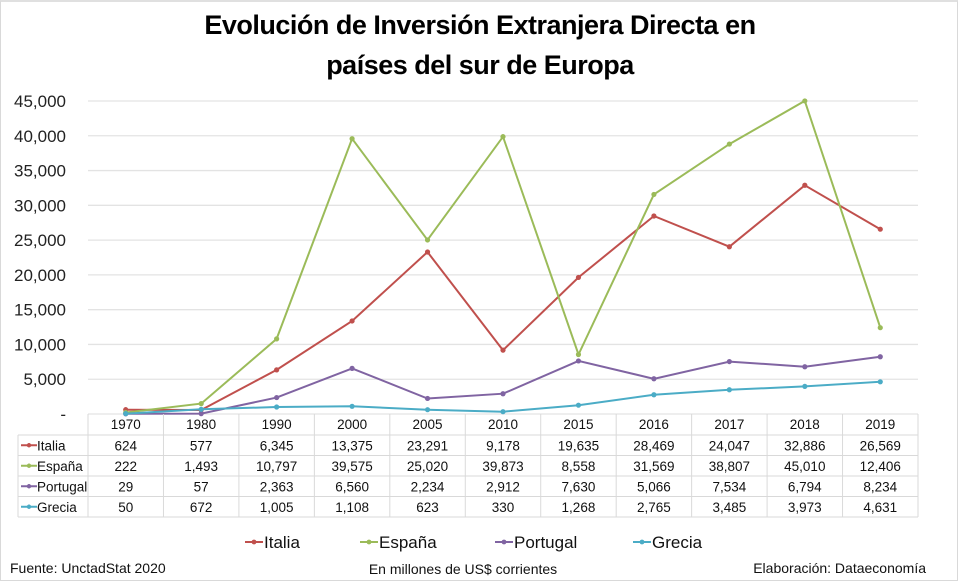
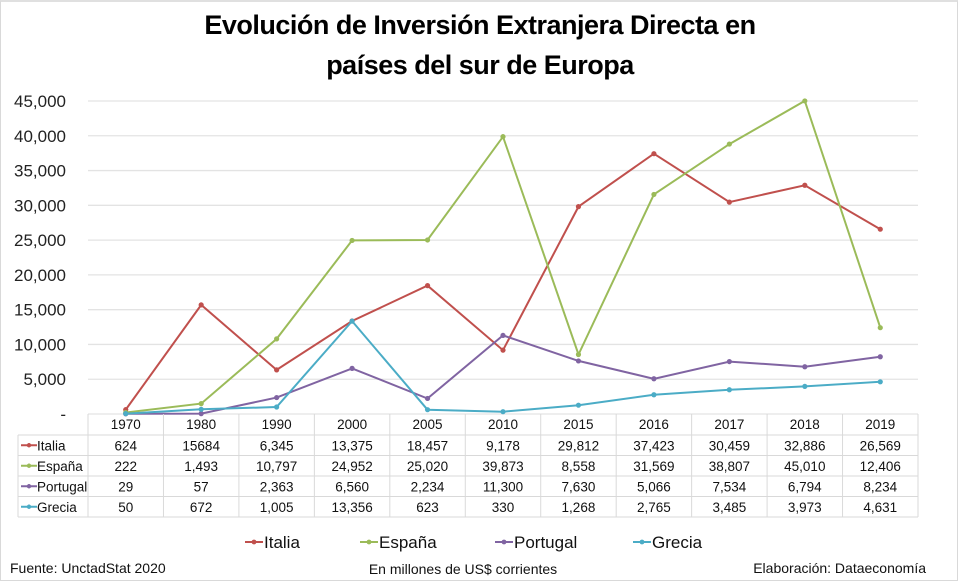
Italia/1980: 577 -> 15684
España/2000: 39,575 -> 24,952
Grecia/2000: 1,108 -> 13,356
Italia/2005: 23,291 -> 18,457
Portugal/2010: 2,912 -> 11,300
Italia/2015: 19,635 -> 29,812
Italia/2016: 28,469 -> 37,423
Italia/2017: 24,047 -> 30,459
